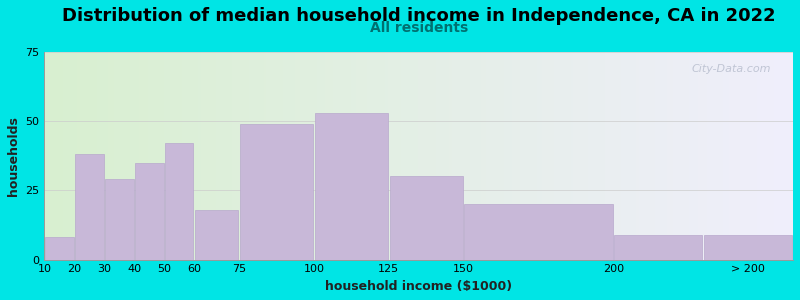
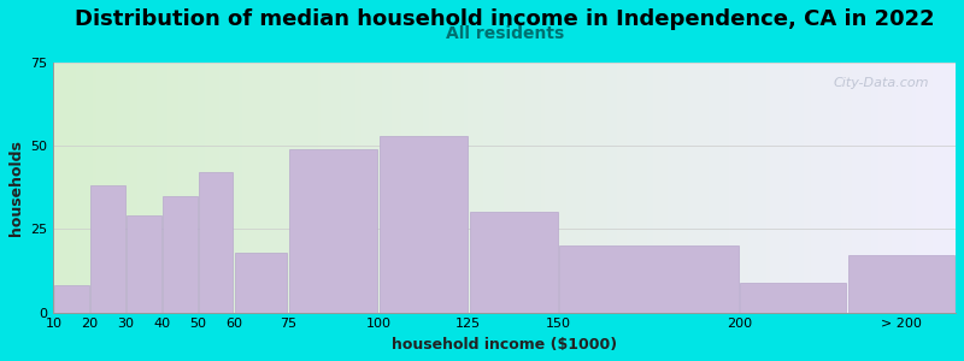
> 200: 9 -> 17
